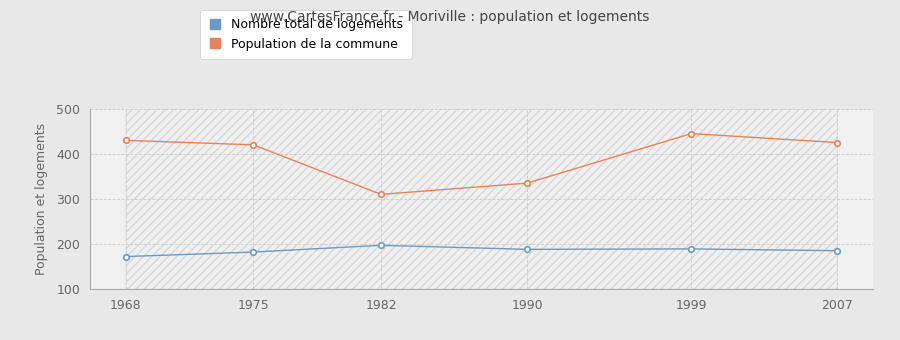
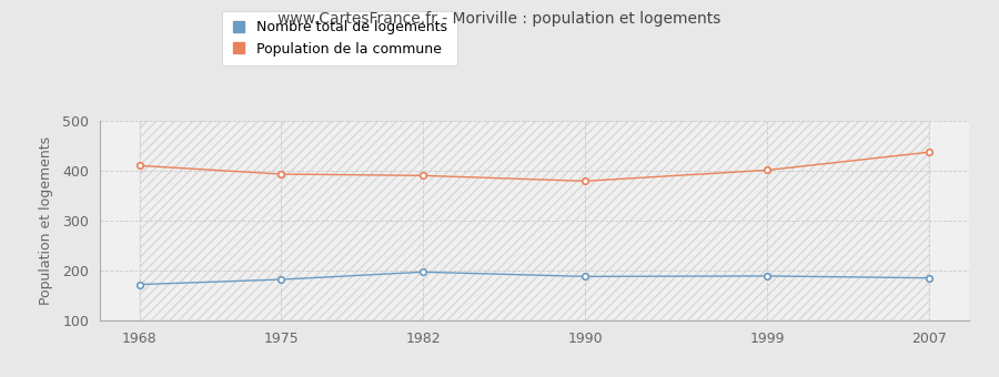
Population de la commune/1968: 430 -> 410
Population de la commune/1975: 420 -> 393
Population de la commune/1982: 310 -> 390
Population de la commune/1990: 335 -> 379
Population de la commune/1999: 445 -> 401
Population de la commune/2007: 425 -> 437
